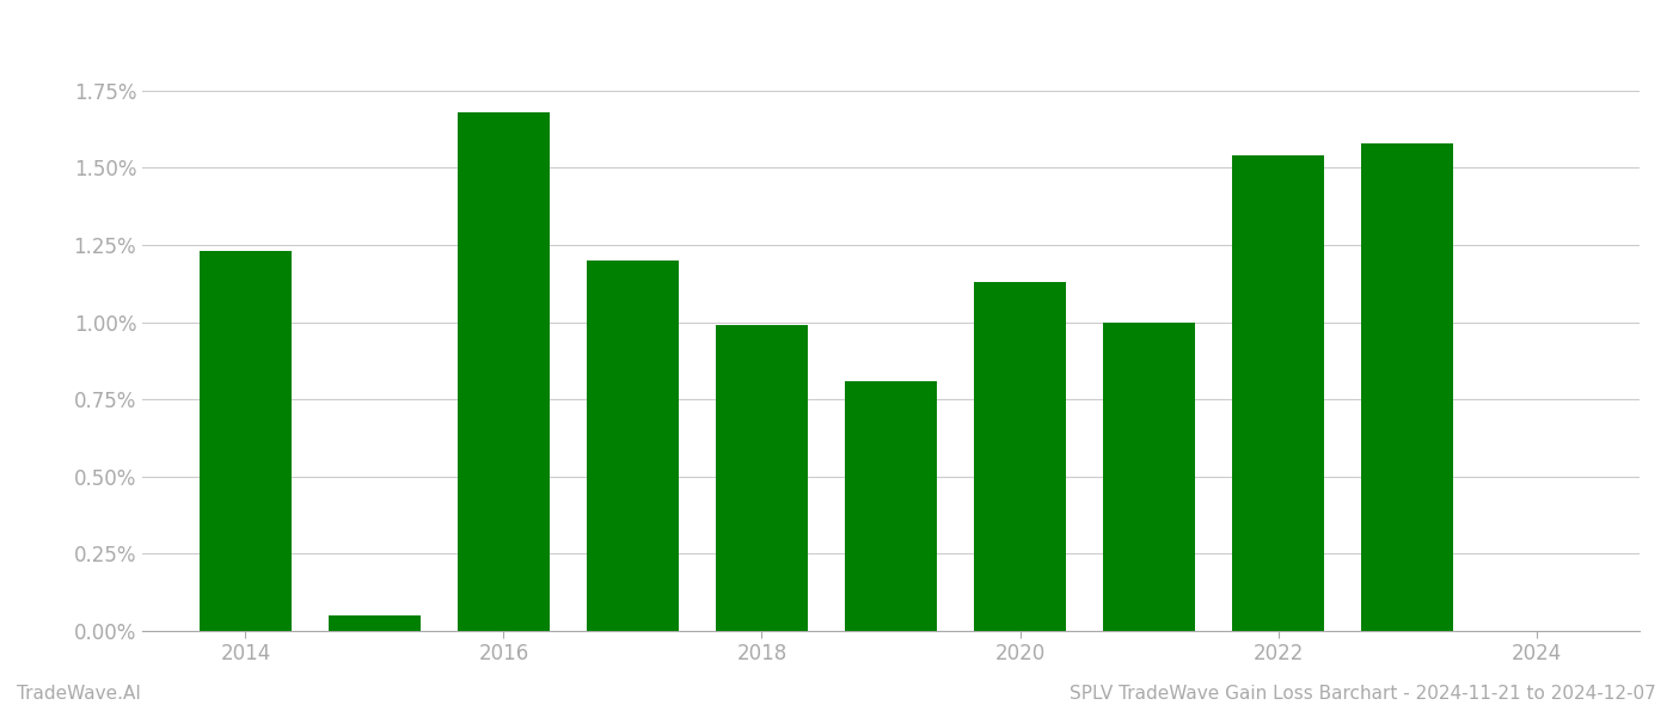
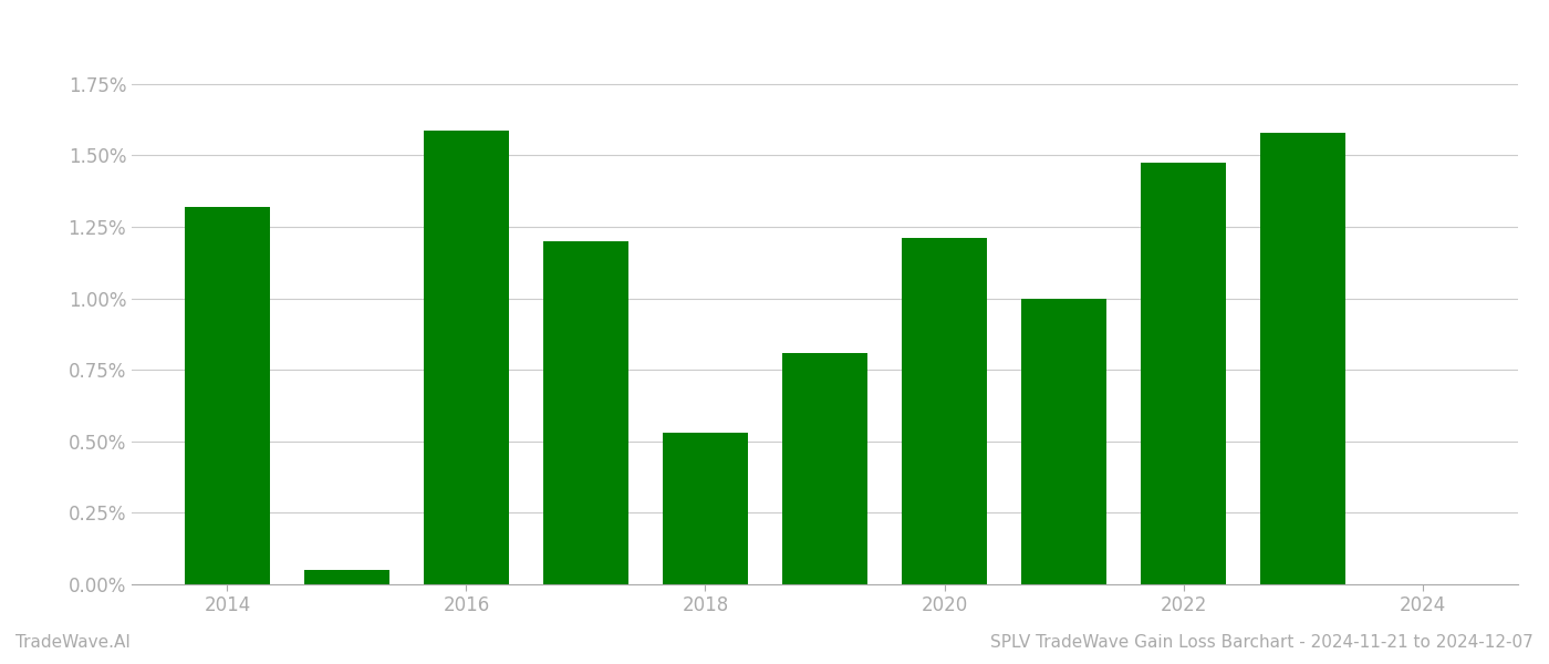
2014: 1.230% -> 1.320%
2016: 1.680% -> 1.585%
2018: 0.990% -> 0.530%
2020: 1.130% -> 1.210%
2022: 1.540% -> 1.475%
